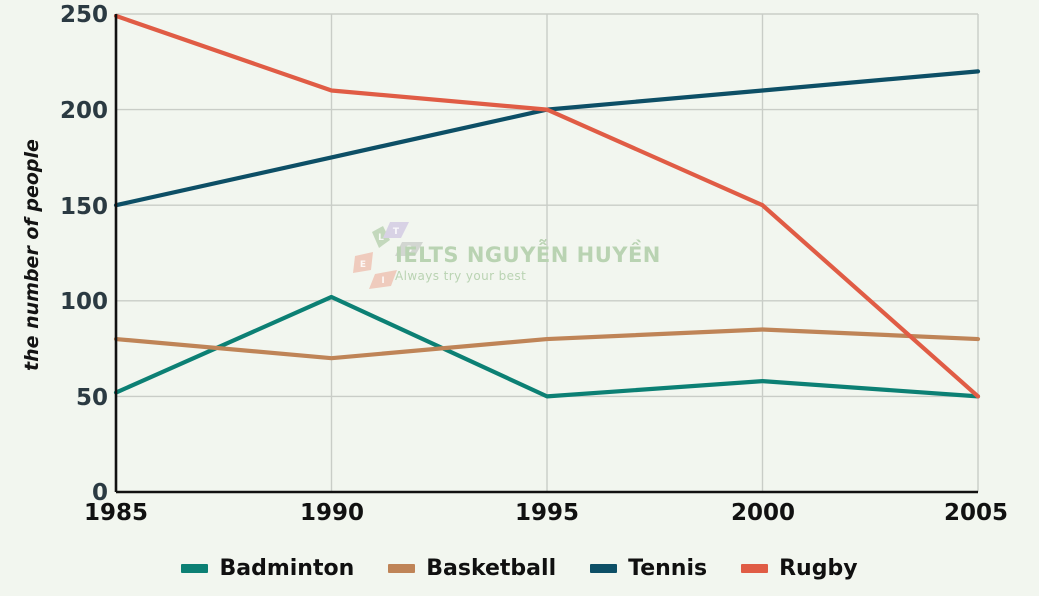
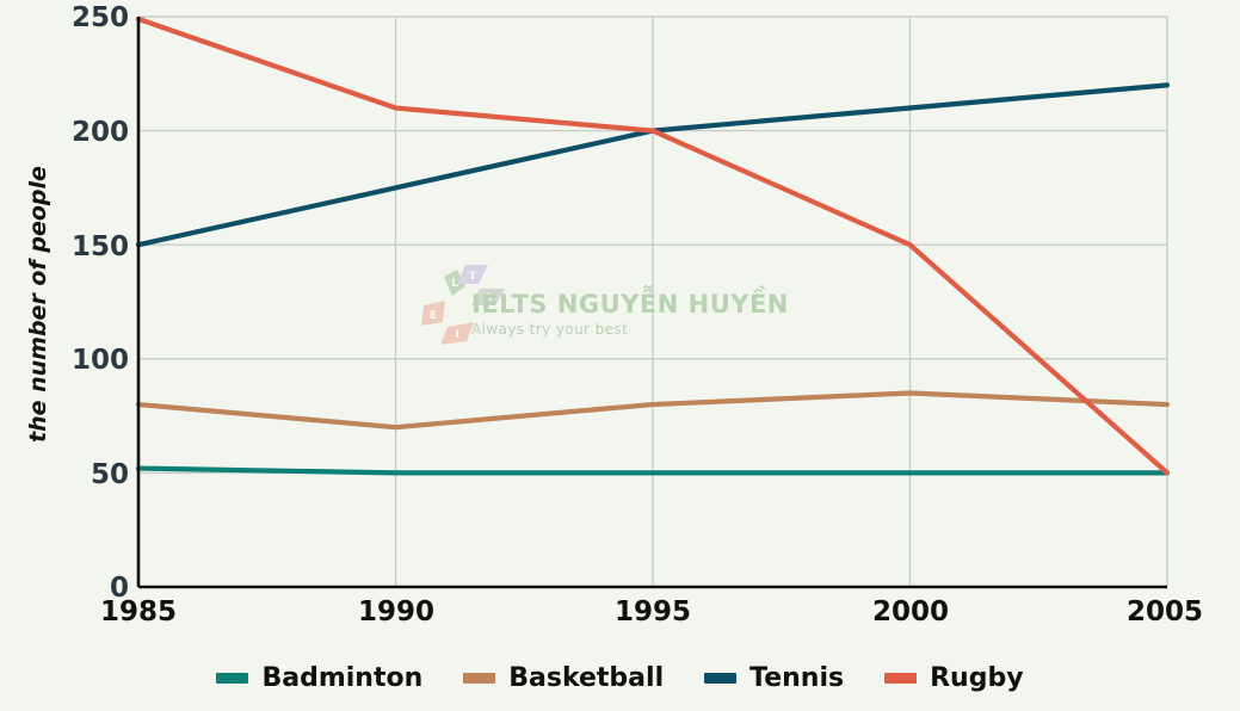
Badminton/1990: 102 -> 50
Badminton/2000: 58 -> 50
